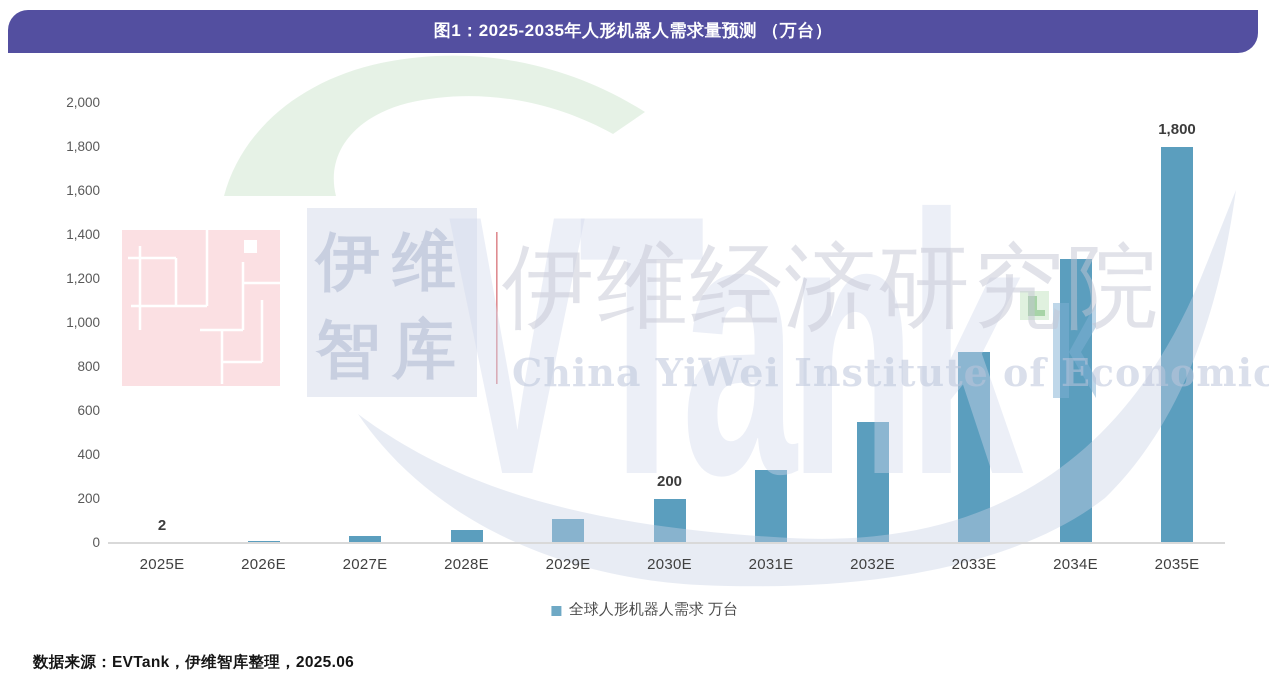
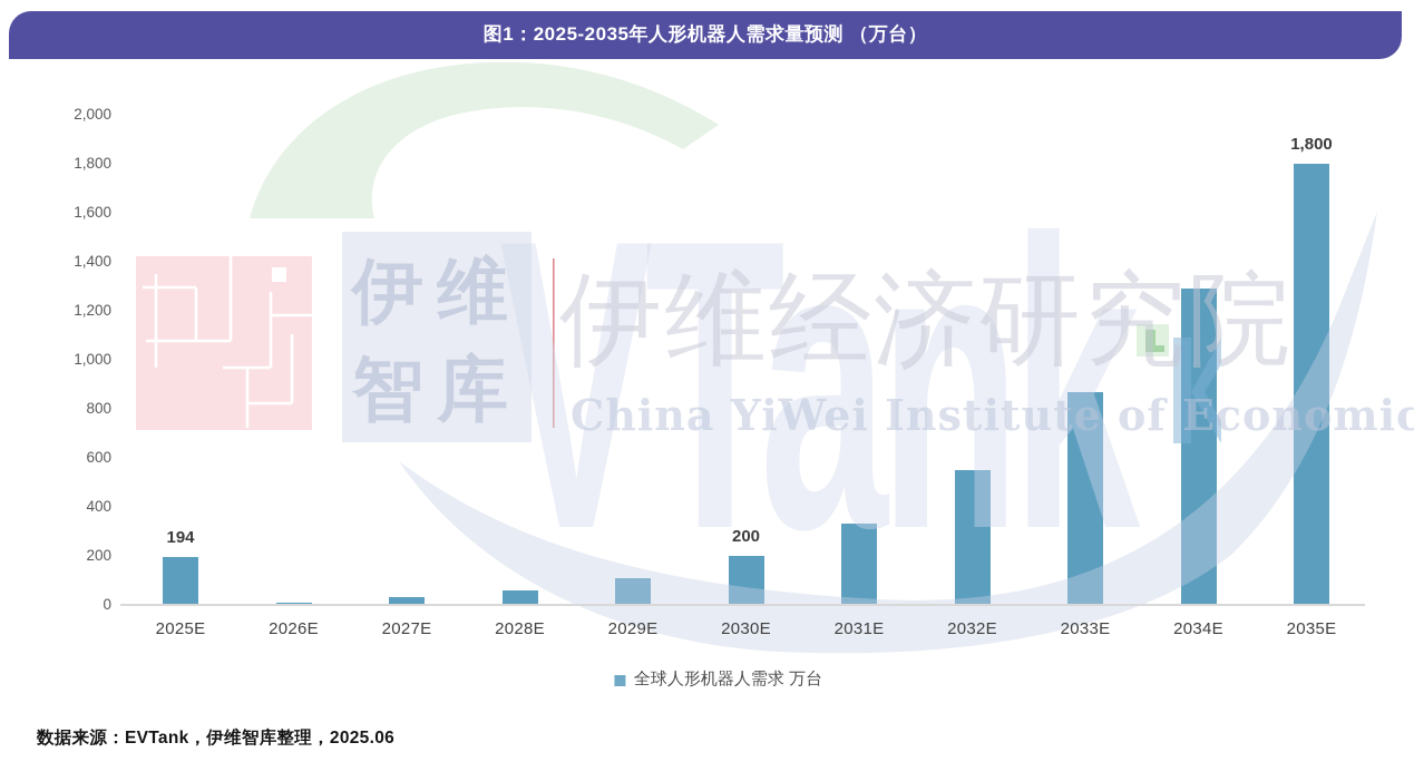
2025E: 2 -> 194
